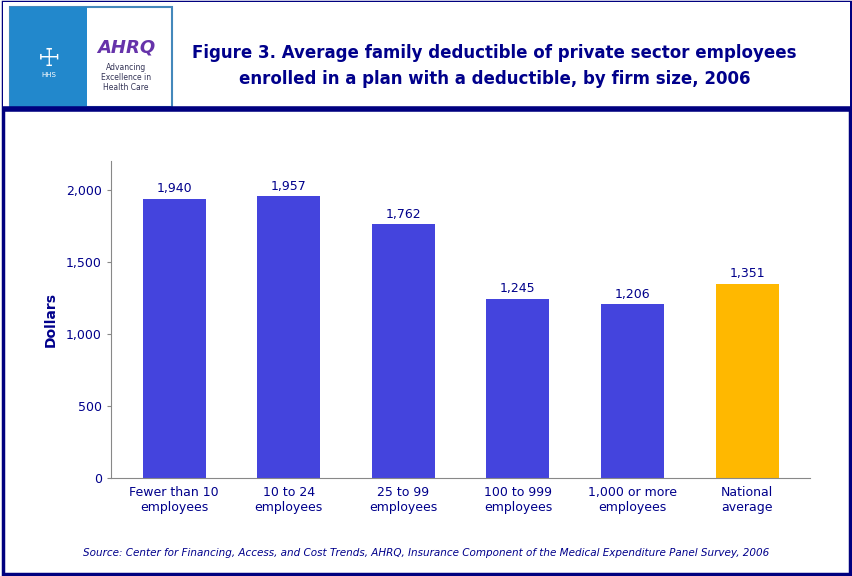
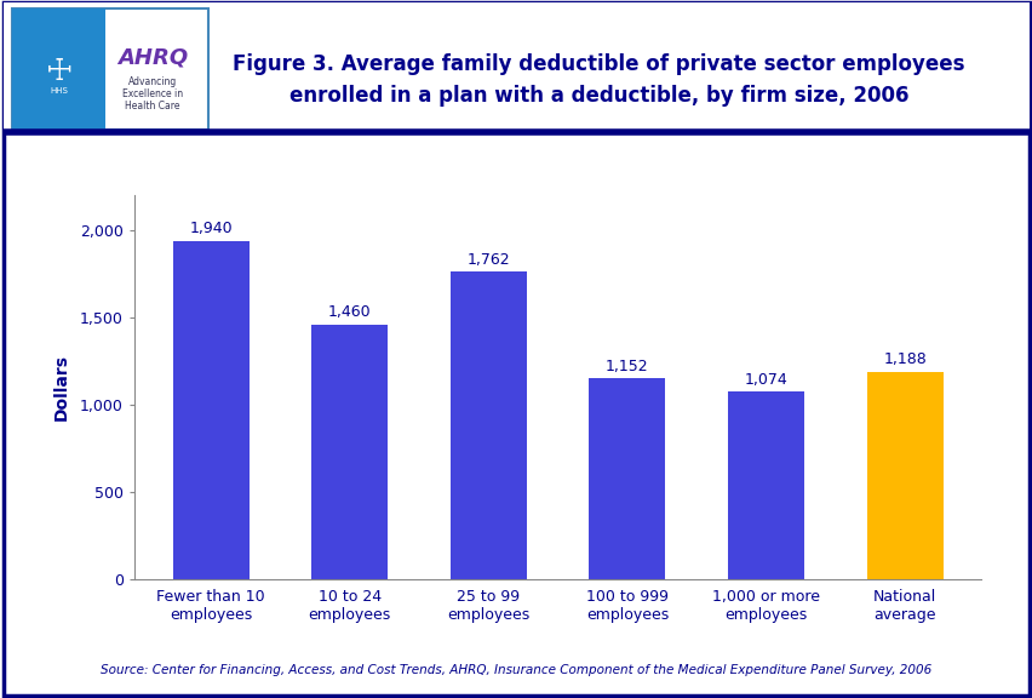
10 to 24 employees: 1,957 -> 1,460
100 to 999 employees: 1,245 -> 1,152
1,000 or more employees: 1,206 -> 1,074
National average: 1,351 -> 1,188
